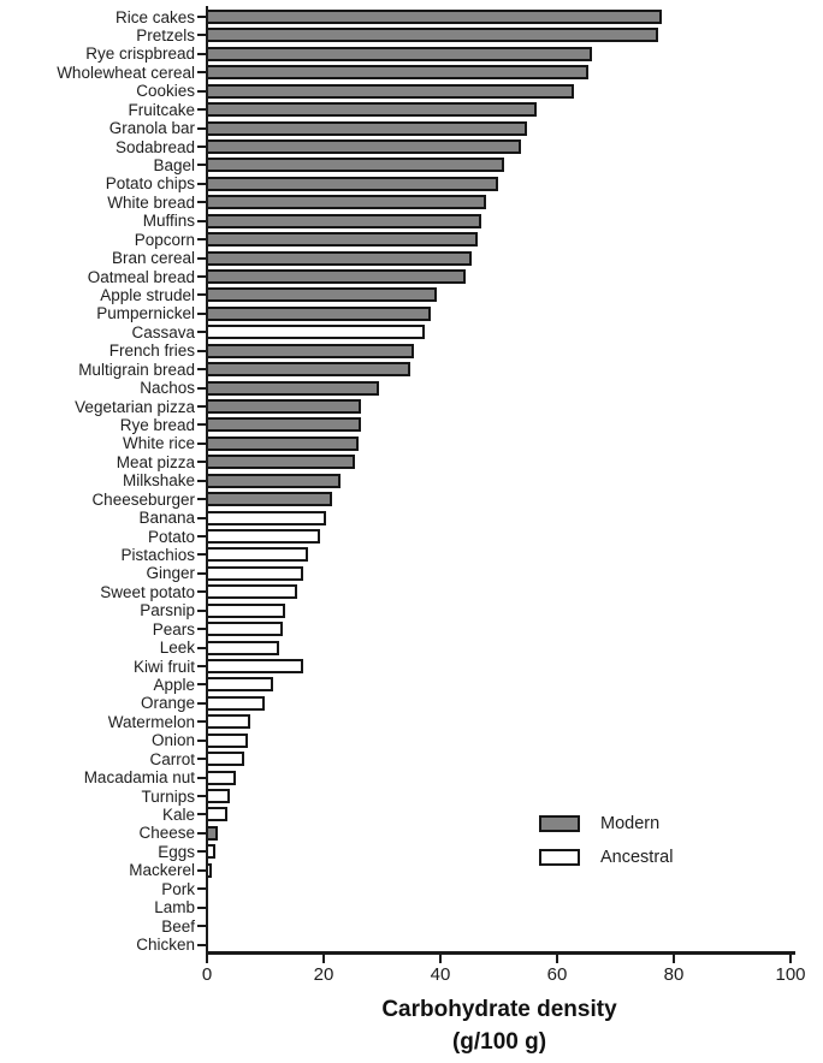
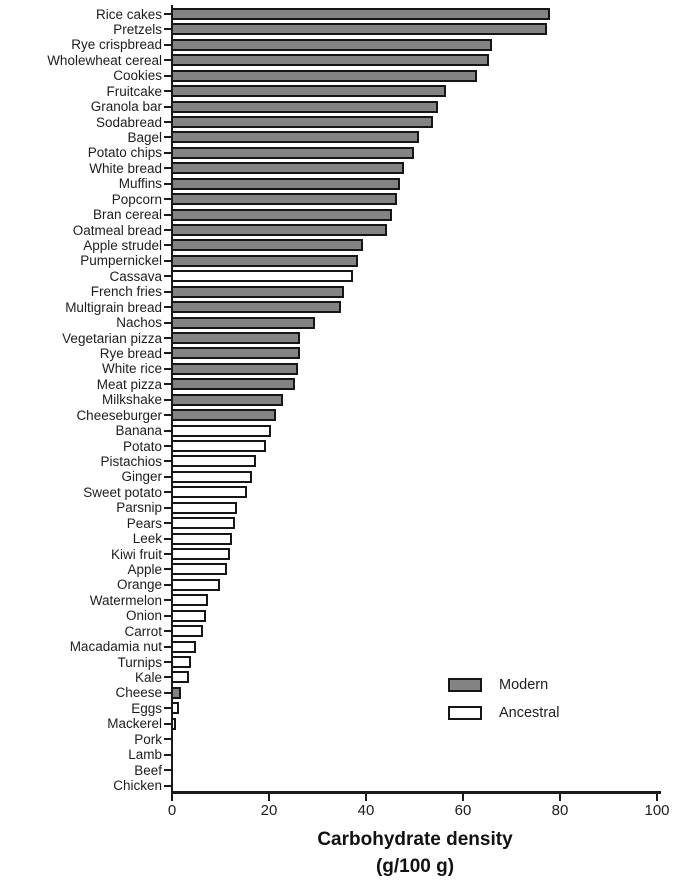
Kiwi fruit: 16 -> 12
